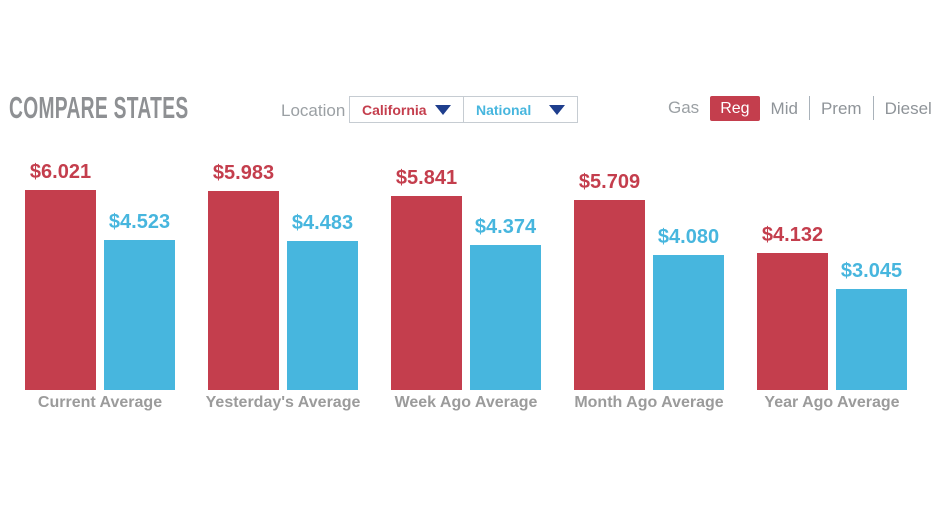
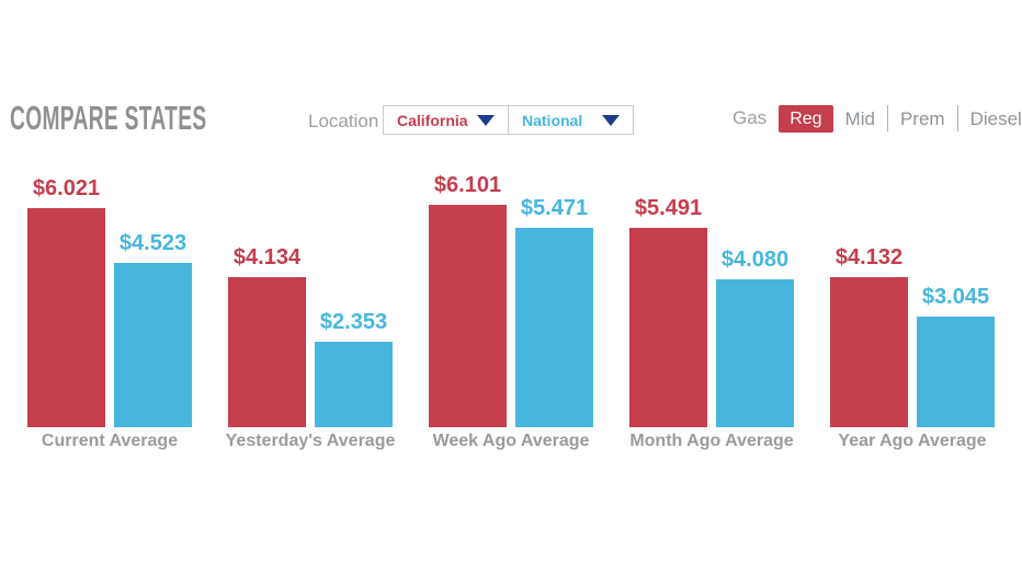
California/Yesterday's Average: $5.983 -> $4.134
National/Yesterday's Average: $4.483 -> $2.353
California/Week Ago Average: $5.841 -> $6.101
National/Week Ago Average: $4.374 -> $5.471
California/Month Ago Average: $5.709 -> $5.491
